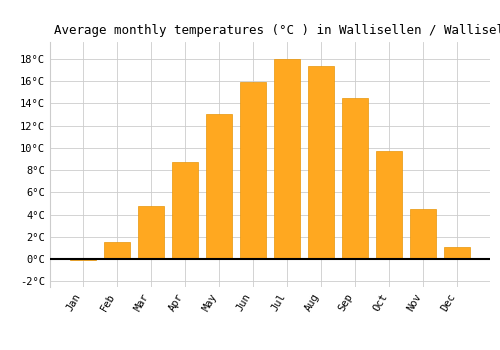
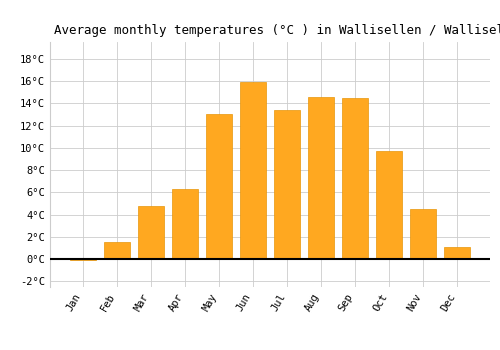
Apr: 8.7°C -> 6.3°C
Jul: 18.0°C -> 13.4°C
Aug: 17.3°C -> 14.6°C
